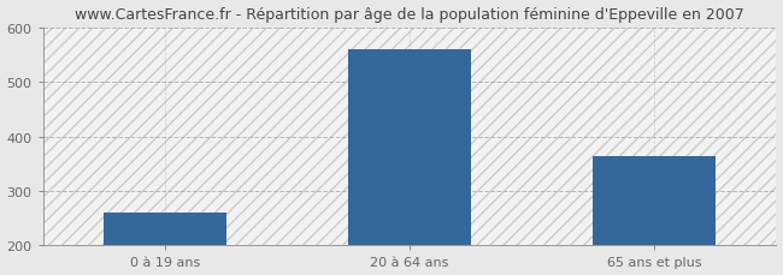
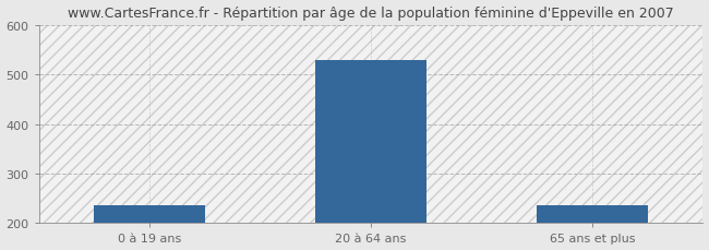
0 à 19 ans: 260 -> 237
20 à 64 ans: 560 -> 530
65 ans et plus: 365 -> 237
